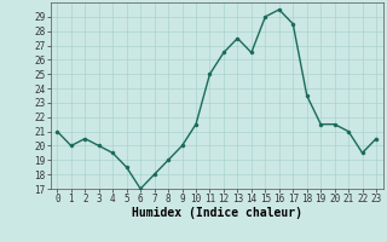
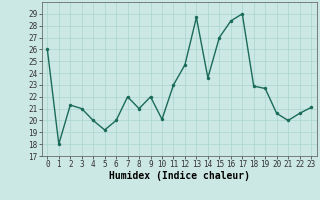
0: 21.0 -> 26.0
1: 20.0 -> 18.0
2: 20.5 -> 21.3
3: 20.0 -> 21.0
4: 19.5 -> 20.0
5: 18.5 -> 19.2
6: 17.0 -> 20.0
7: 18.0 -> 22.0
8: 19.0 -> 21.0
9: 20.0 -> 22.0
10: 21.5 -> 20.1
11: 25.0 -> 23.0
12: 26.5 -> 24.7
13: 27.5 -> 28.7
14: 26.5 -> 23.6
15: 29.0 -> 27.0
16: 29.5 -> 28.4
17: 28.5 -> 29.0
18: 23.5 -> 22.9
19: 21.5 -> 22.7
20: 21.5 -> 20.6
21: 21.0 -> 20.0
22: 19.5 -> 20.6
23: 20.5 -> 21.1
